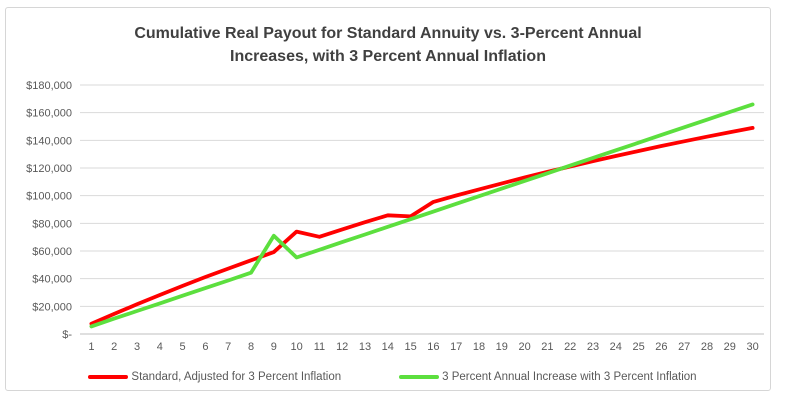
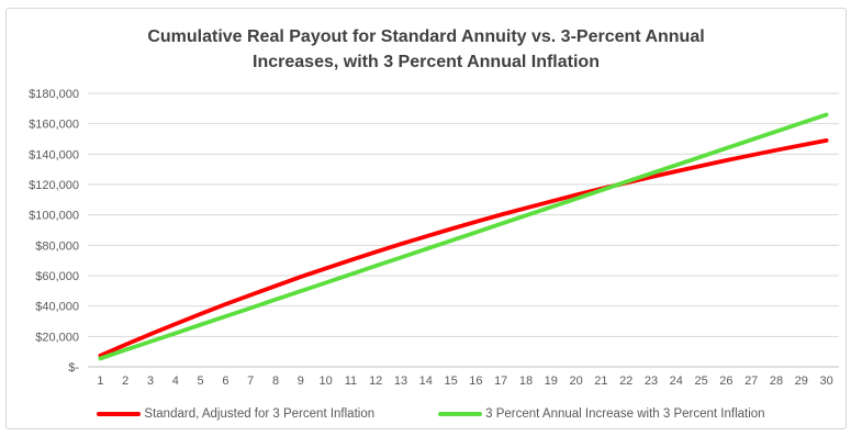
3 Percent Annual Increase with 3 Percent Inflation/9: $71000 -> $50000
Standard, Adjusted for 3 Percent Inflation/10: $74000 -> $65000
Standard, Adjusted for 3 Percent Inflation/15: $85000 -> $91000
